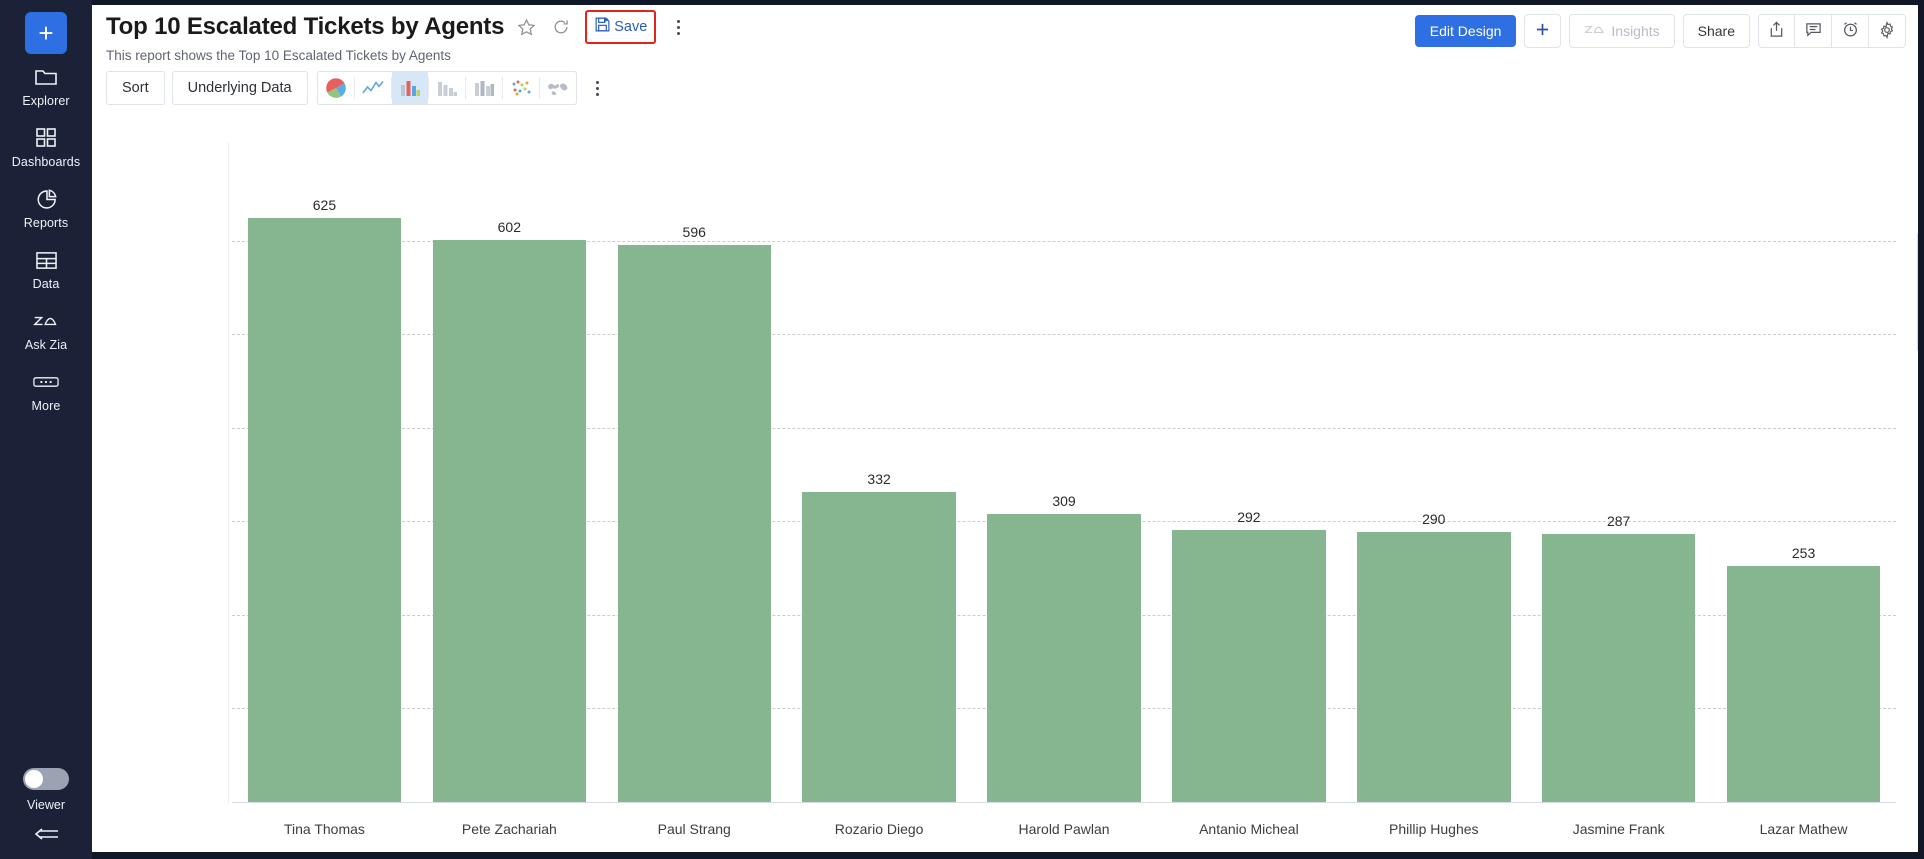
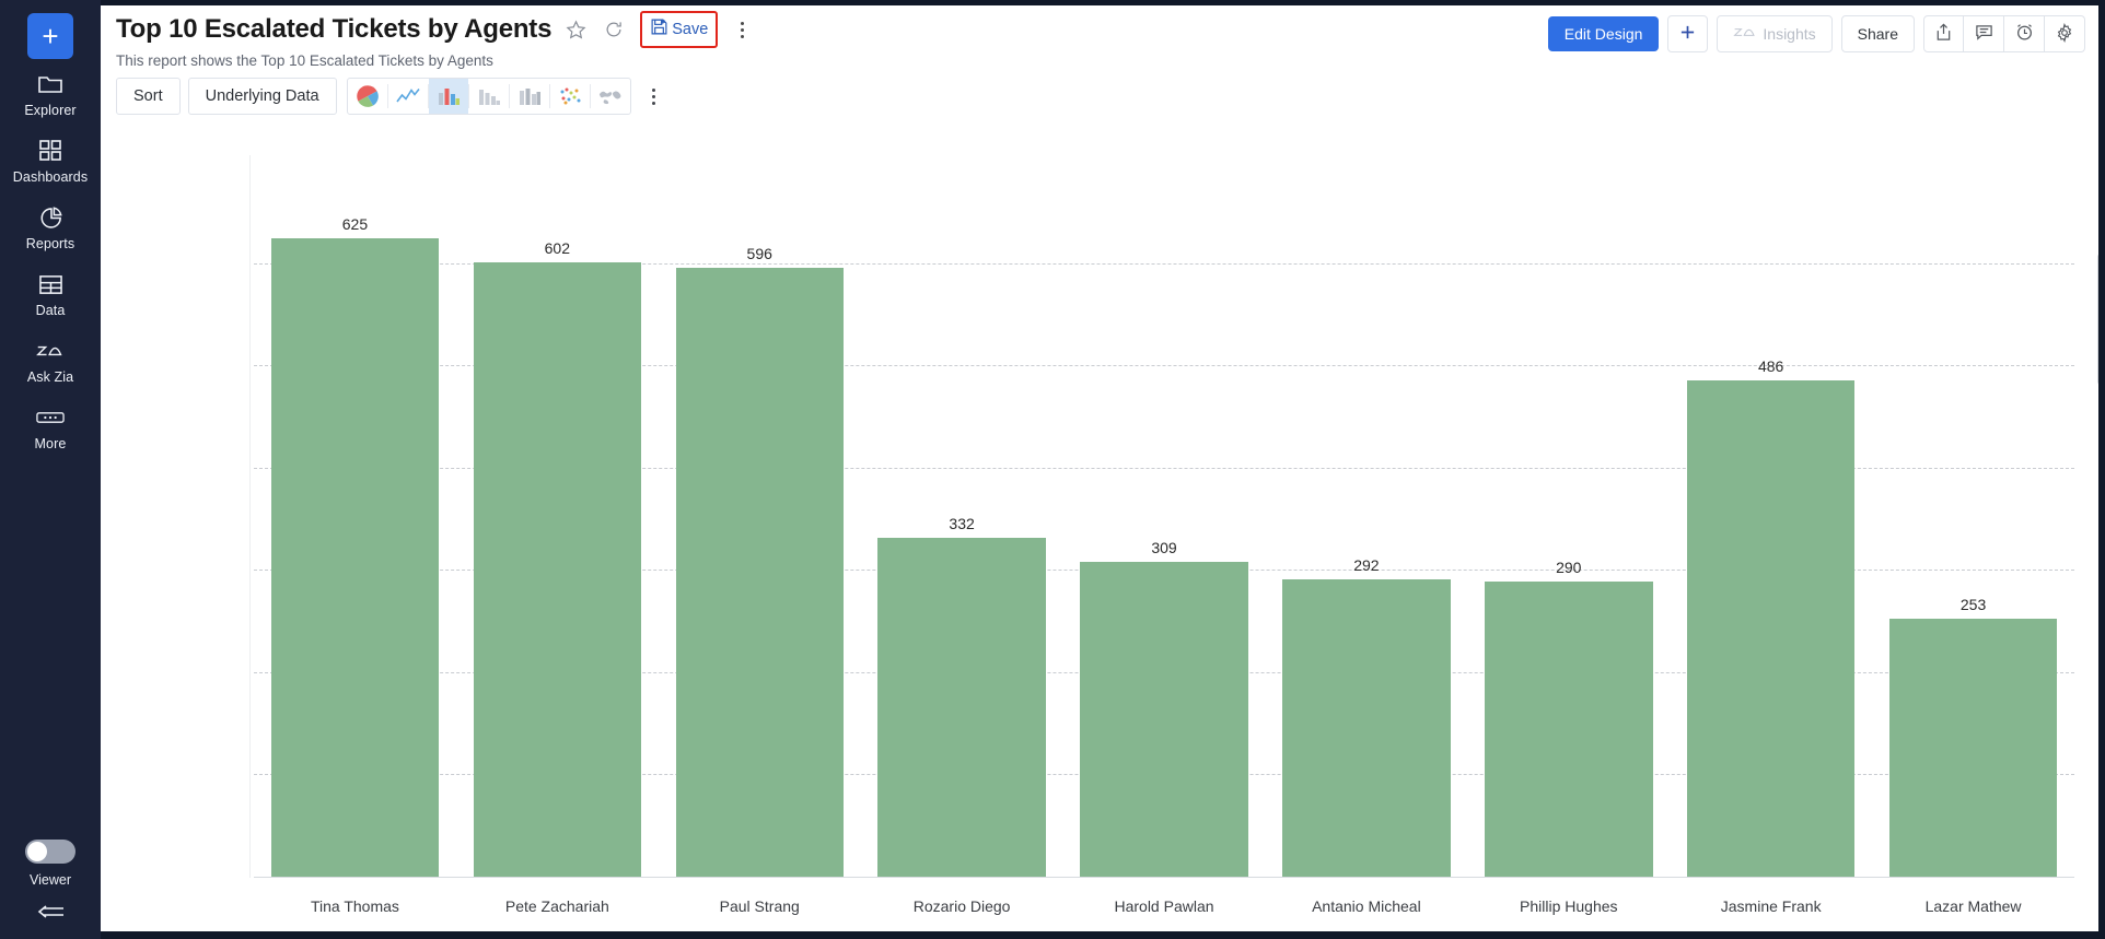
Jasmine Frank: 287 -> 486
